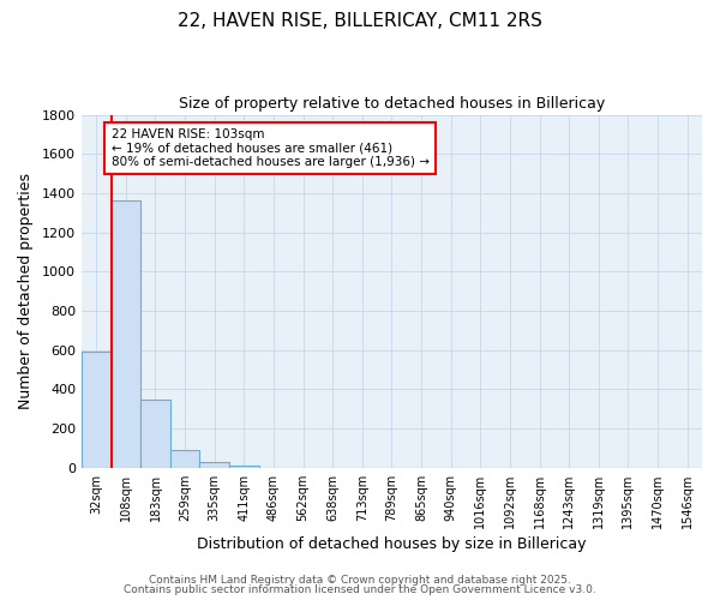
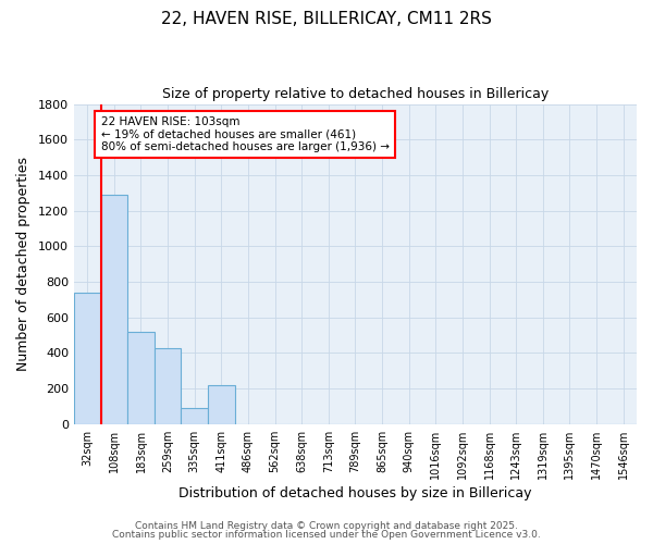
32sqm: 590 -> 740
108sqm: 1360 -> 1290
183sqm: 350 -> 520
259sqm: 90 -> 430
335sqm: 30 -> 90
411sqm: 10 -> 220
